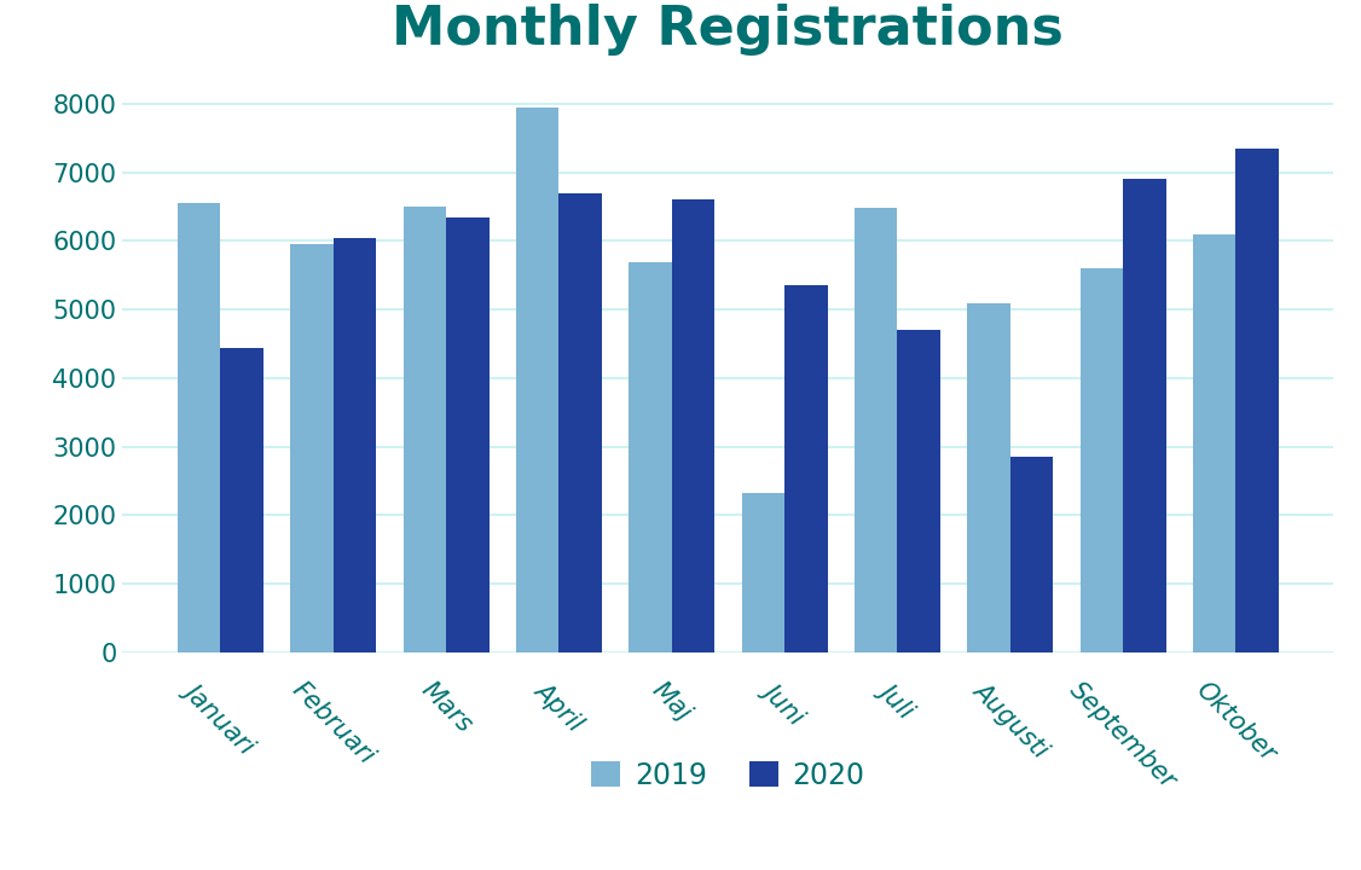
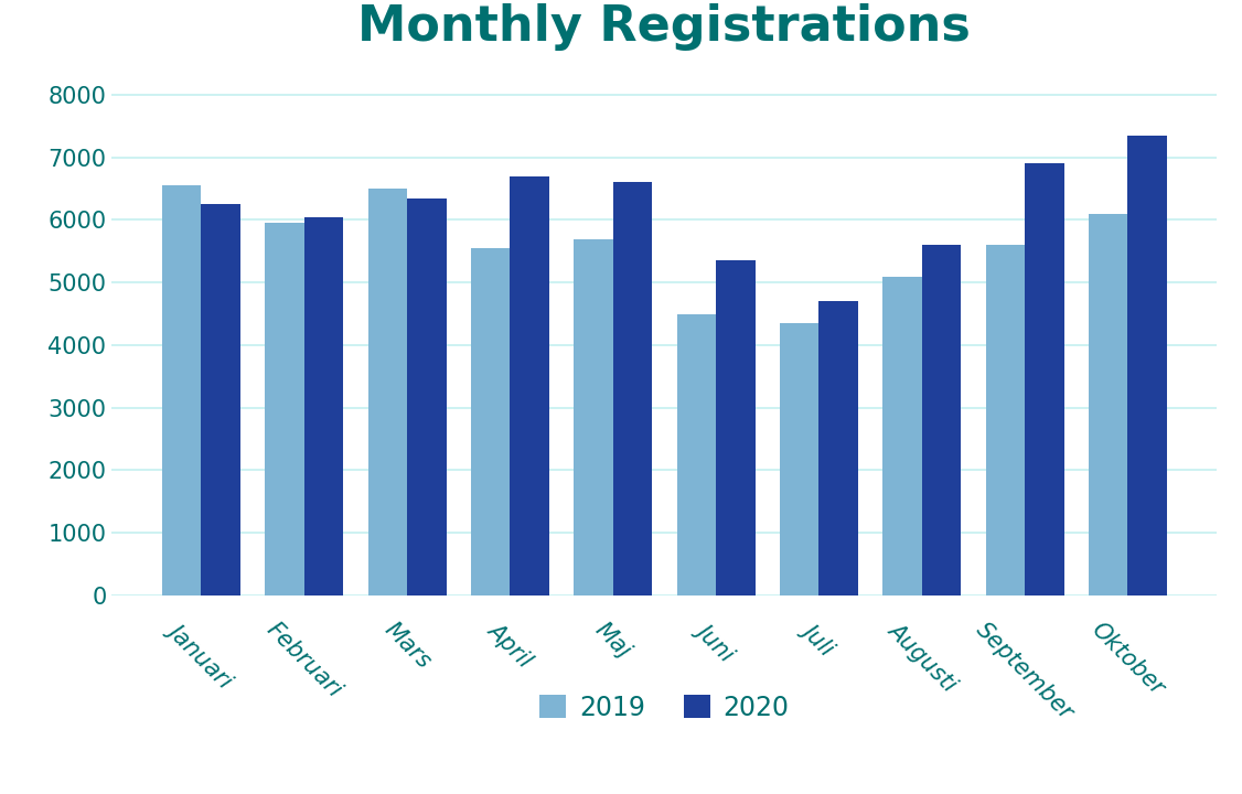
2020/Januari: 4440 -> 6250
2019/April: 7940 -> 5550
2019/Juni: 2320 -> 4500
2019/Juli: 6480 -> 4350
2020/Augusti: 2860 -> 5600
